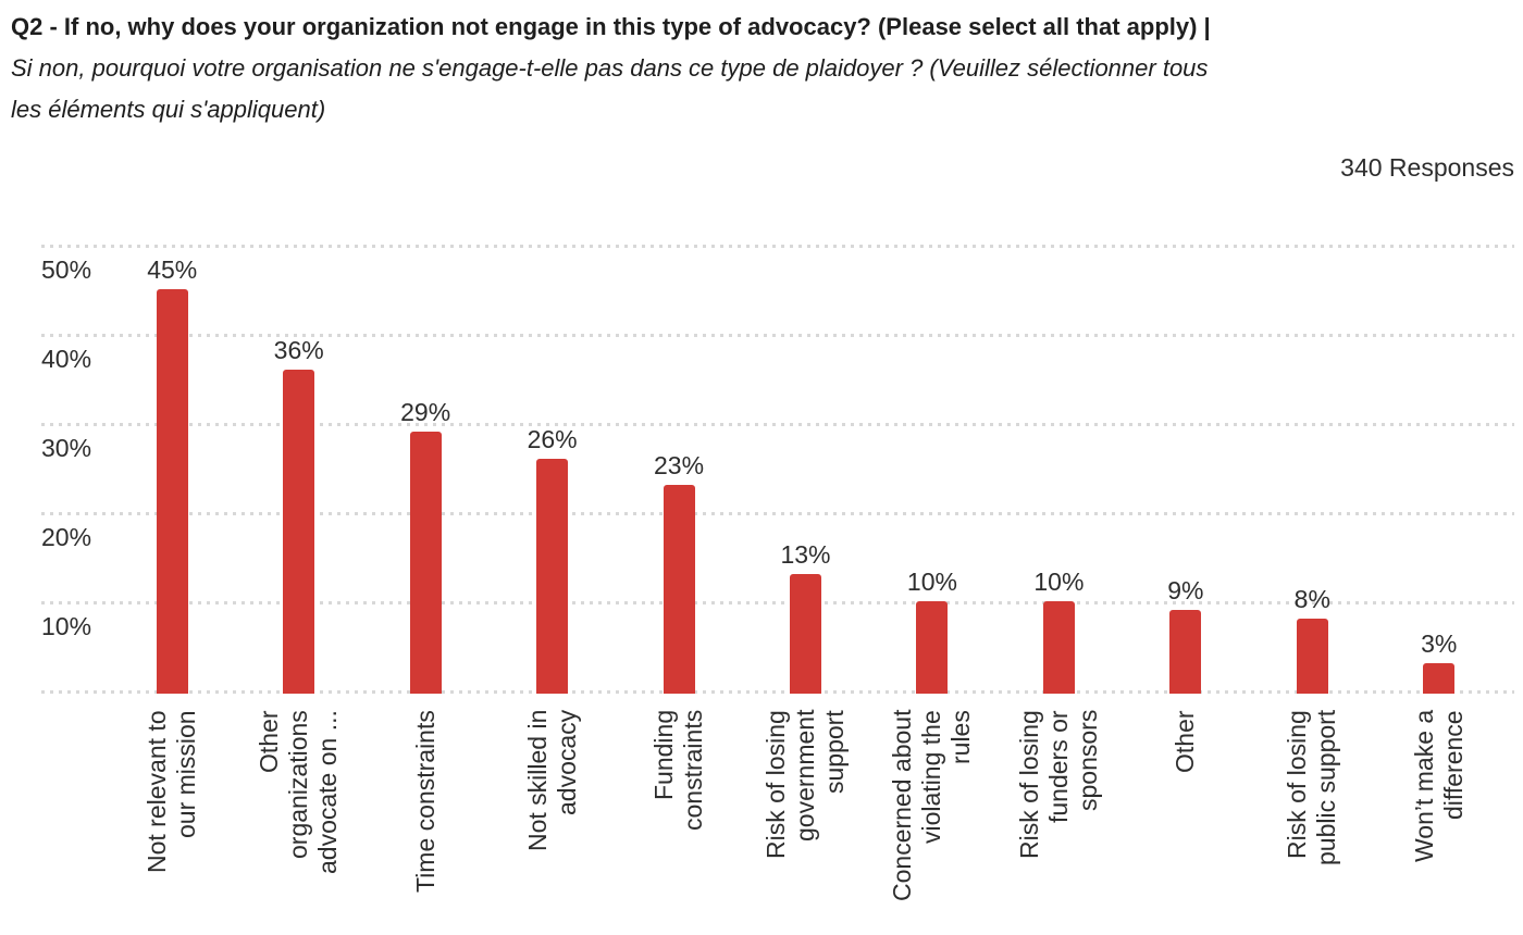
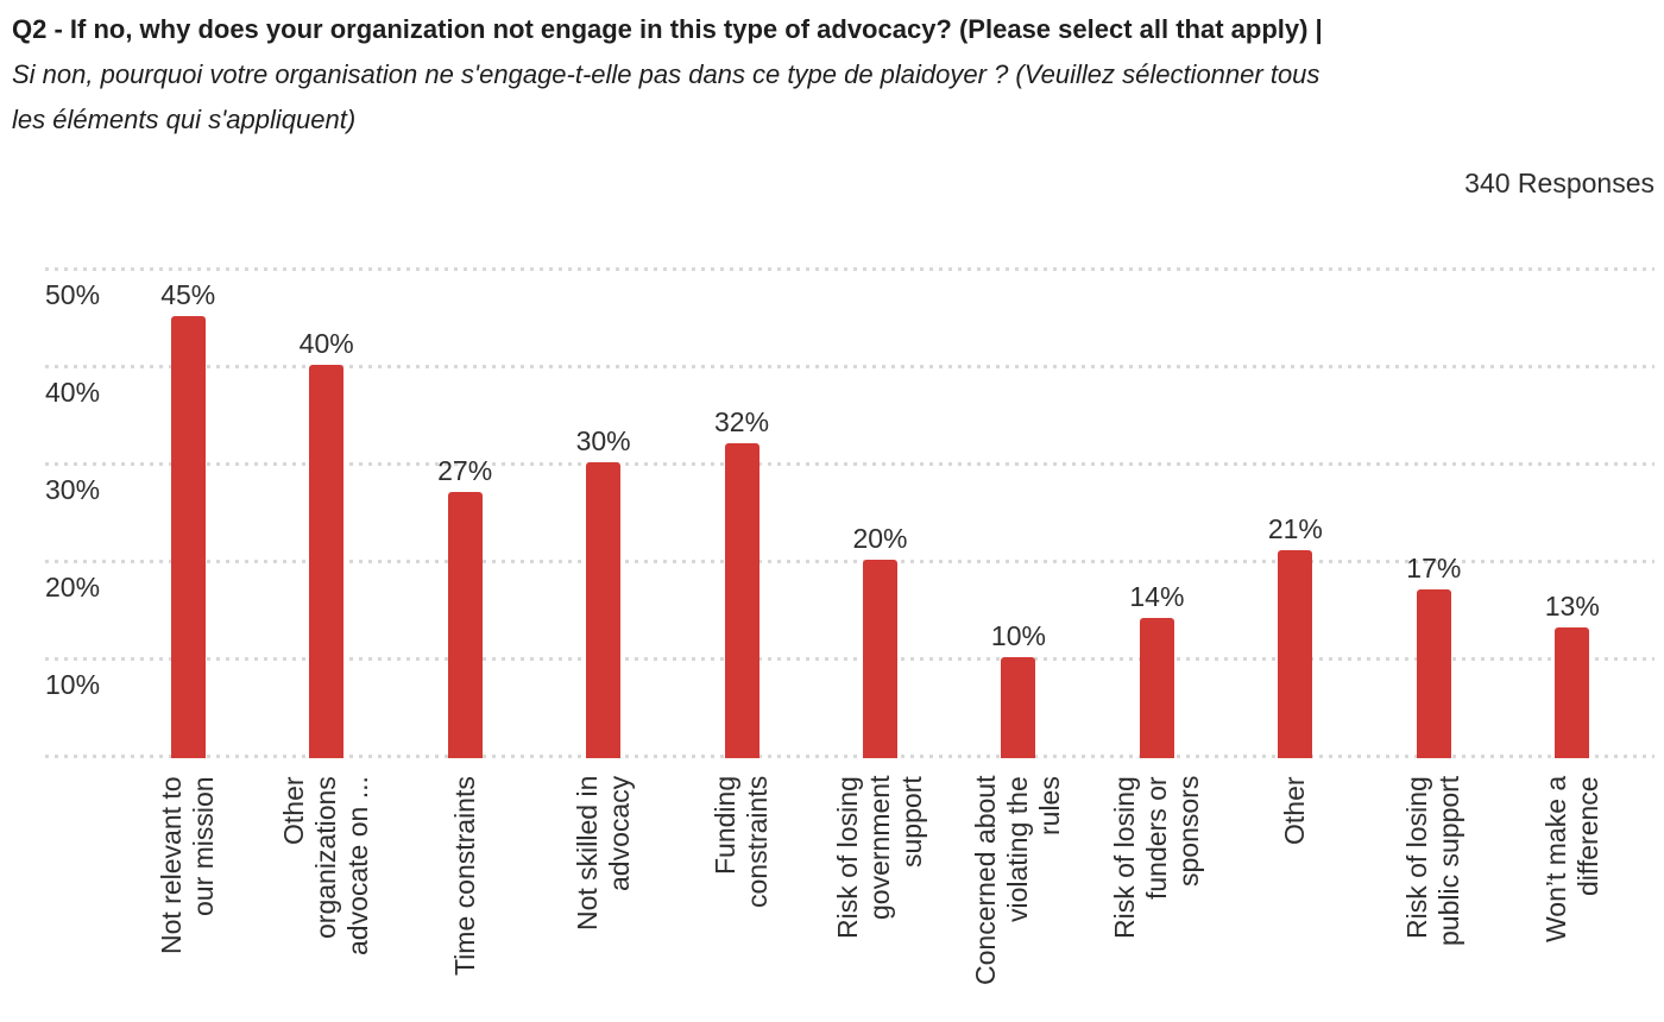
Other organizations advocate on ...: 36% -> 40%
Time constraints: 29% -> 27%
Not skilled in advocacy: 26% -> 30%
Funding constraints: 23% -> 32%
Risk of losing government support: 13% -> 20%
Risk of losing funders or sponsors: 10% -> 14%
Other: 9% -> 21%
Risk of losing public support: 8% -> 17%
Won’t make a difference: 3% -> 13%
